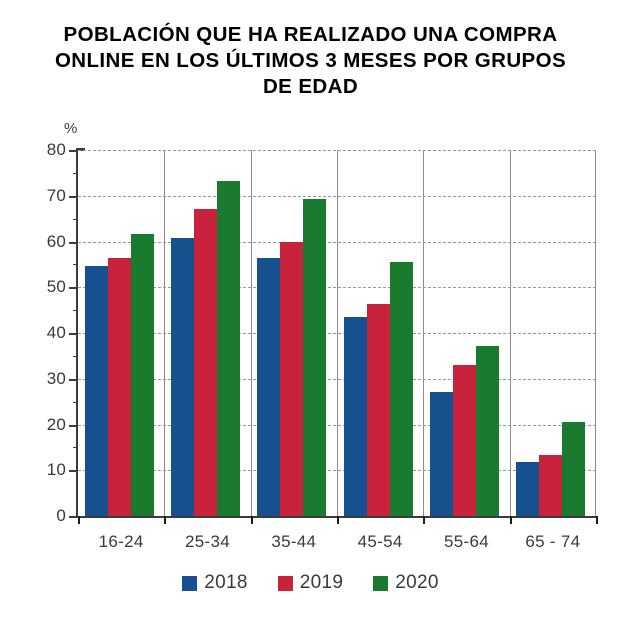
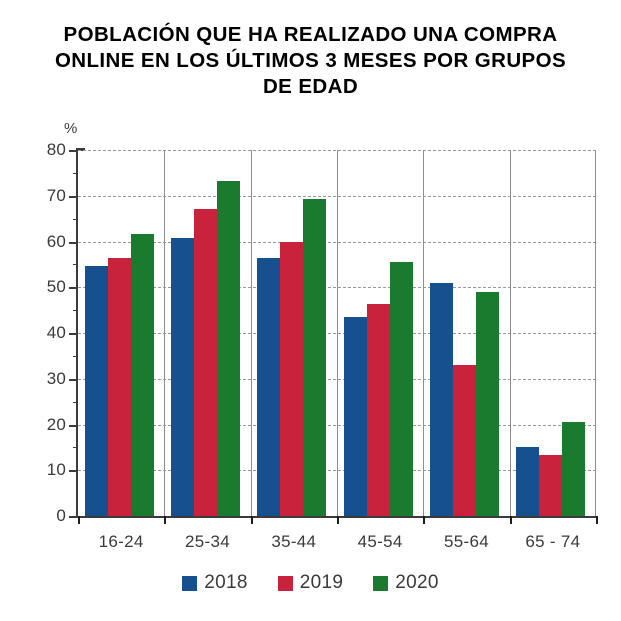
2018/55-64: 27 -> 51
2020/55-64: 37 -> 49
2018/65 - 74: 12 -> 15
